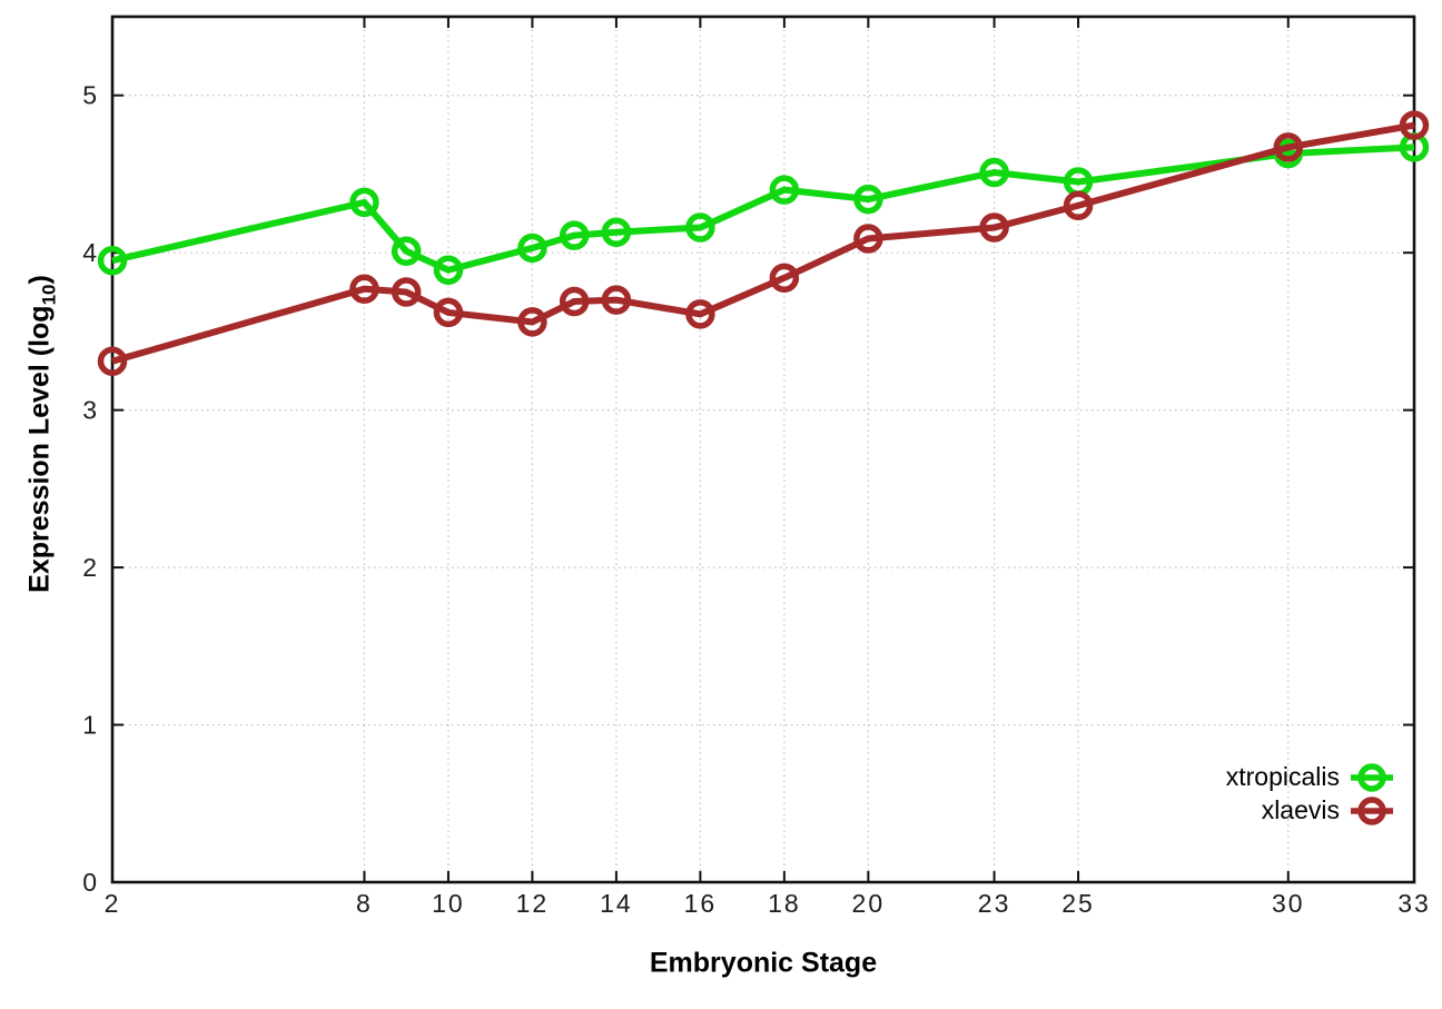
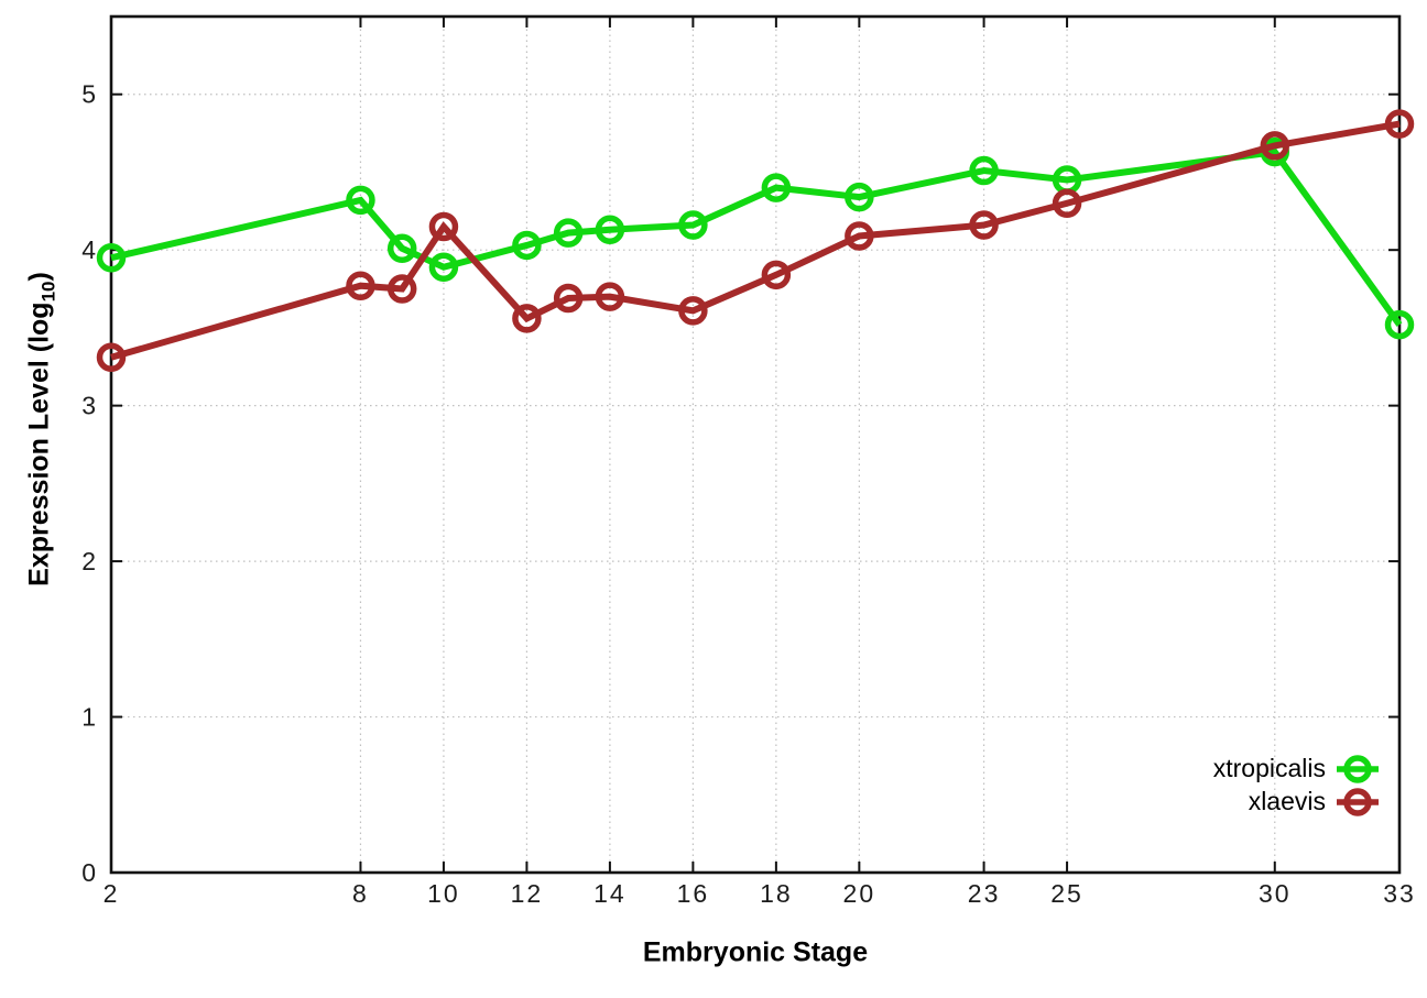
xlaevis/10: 3.62 -> 4.15
xtropicalis/33: 4.67 -> 3.52
